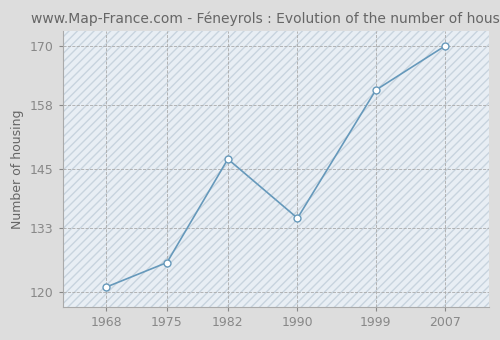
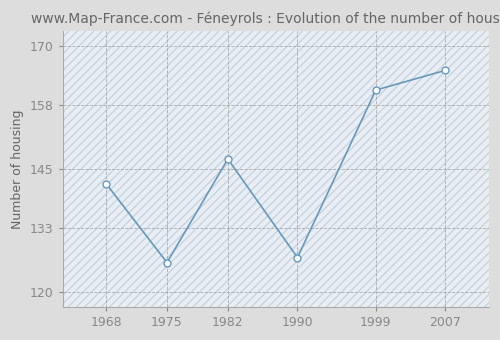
1968: 121 -> 142
1990: 135 -> 127
2007: 170 -> 165
